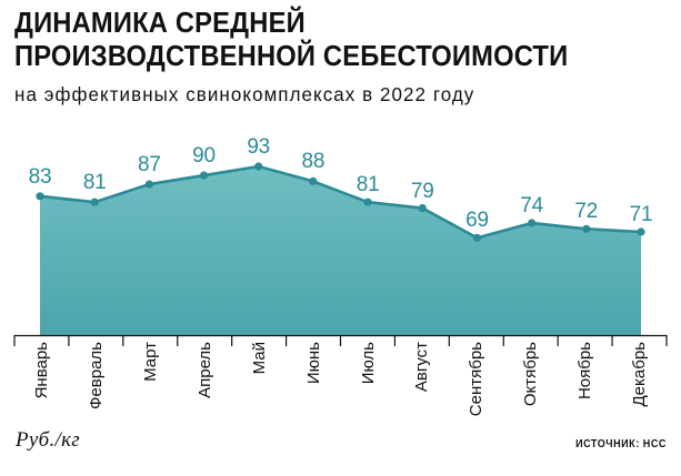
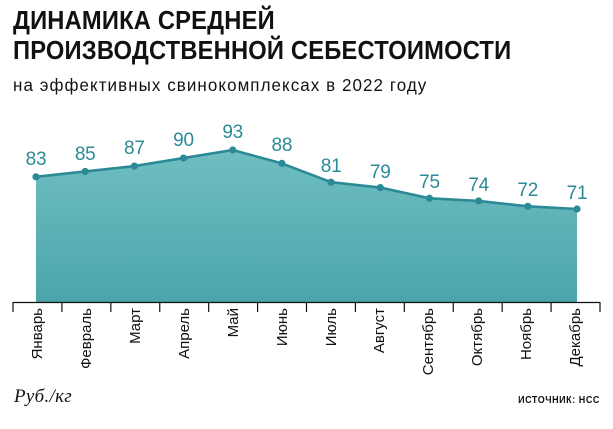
Февраль: 81 -> 85
Сентябрь: 69 -> 75
